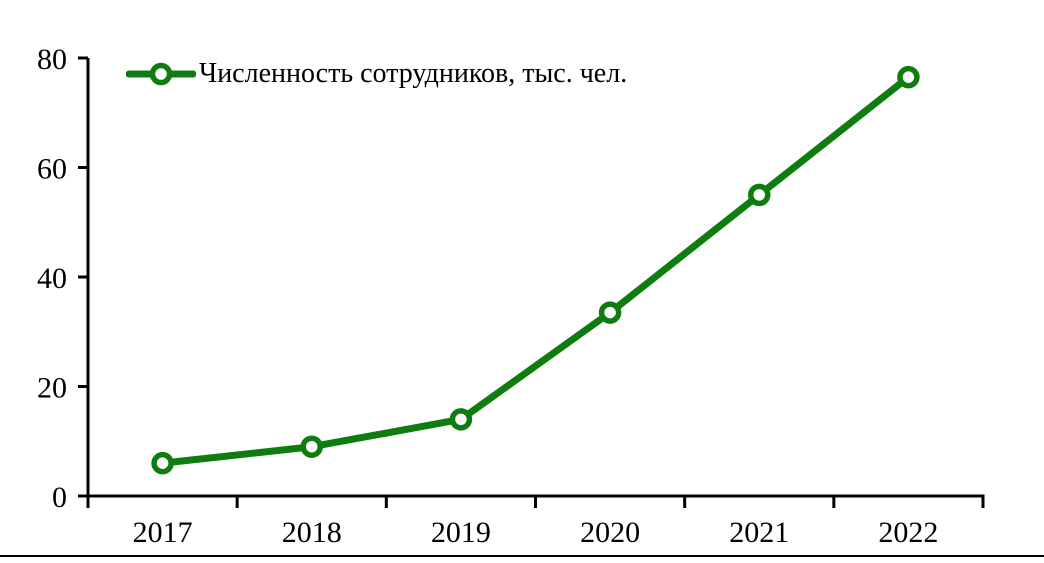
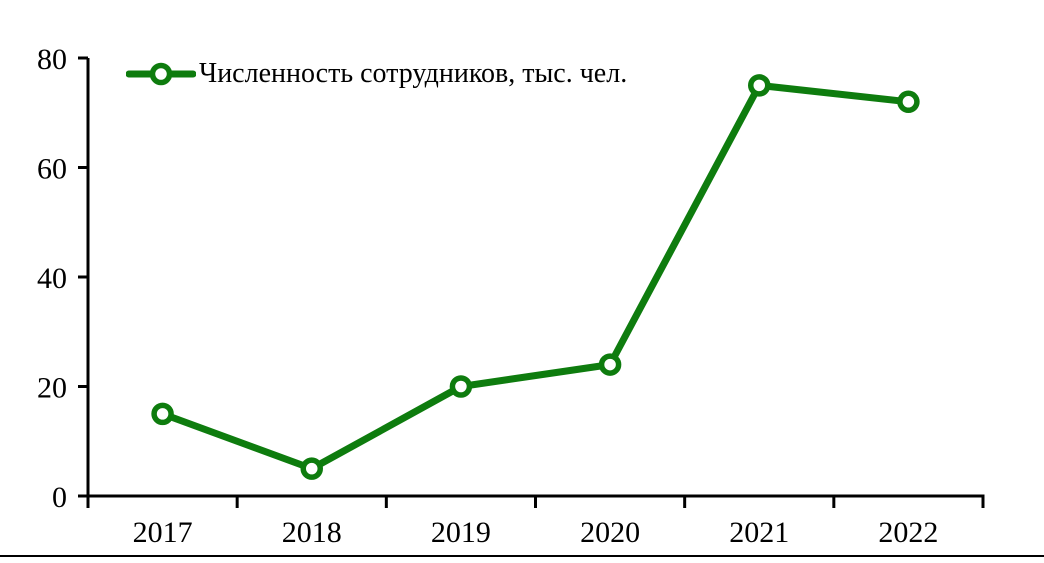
2017: 6 -> 15
2018: 9 -> 5
2019: 14 -> 20
2020: 34 -> 24
2021: 55 -> 75
2022: 76 -> 72
